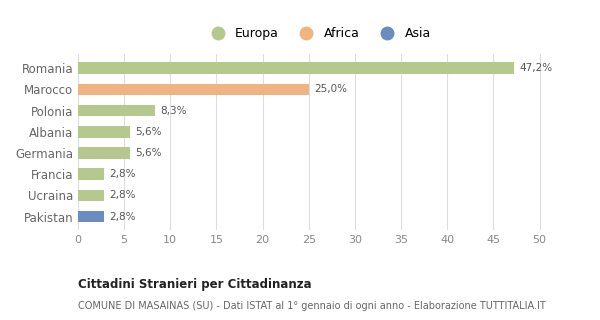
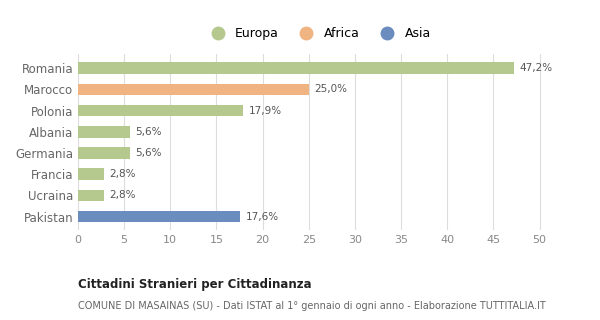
Polonia: 8,3% -> 17,9%
Pakistan: 2,8% -> 17,6%
